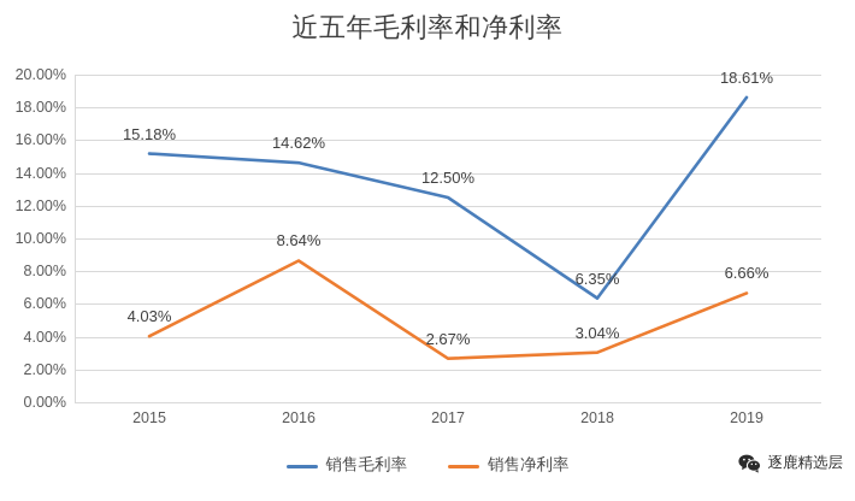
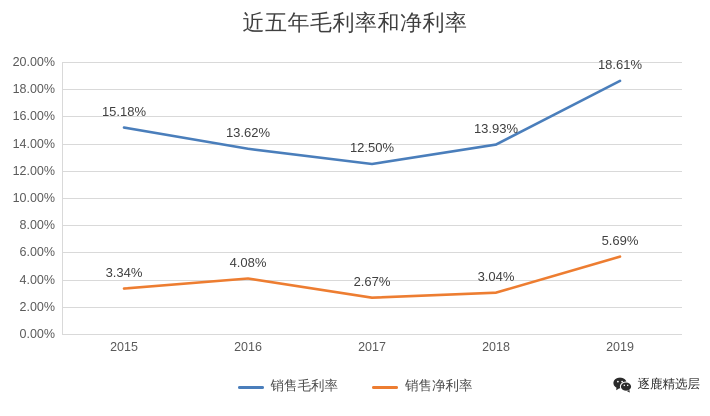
销售净利率/2015: 4.03% -> 3.34%
销售毛利率/2016: 14.62% -> 13.62%
销售净利率/2016: 8.64% -> 4.08%
销售毛利率/2018: 6.35% -> 13.93%
销售净利率/2019: 6.66% -> 5.69%
